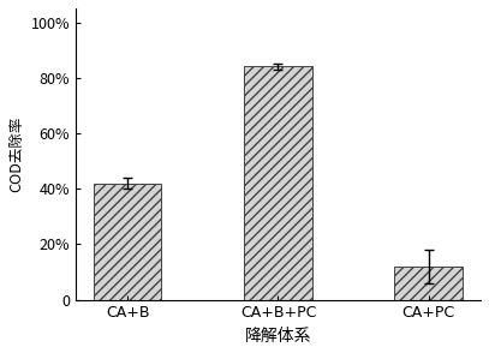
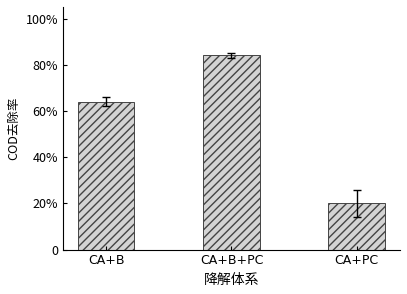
CA+B: 42% -> 64%
CA+PC: 12% -> 20%
